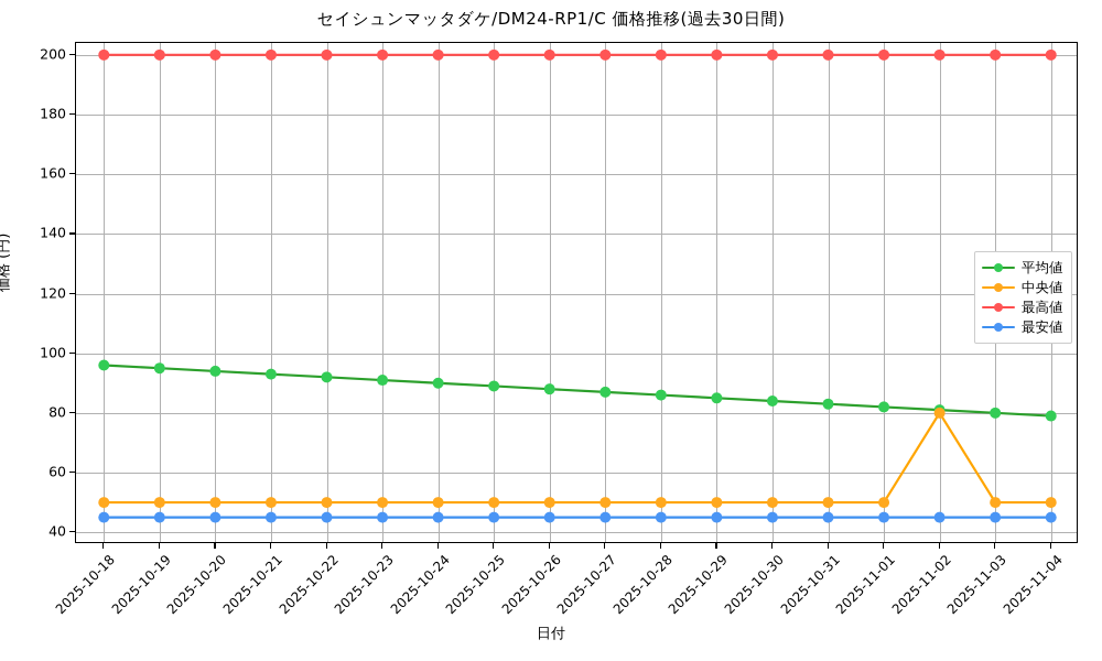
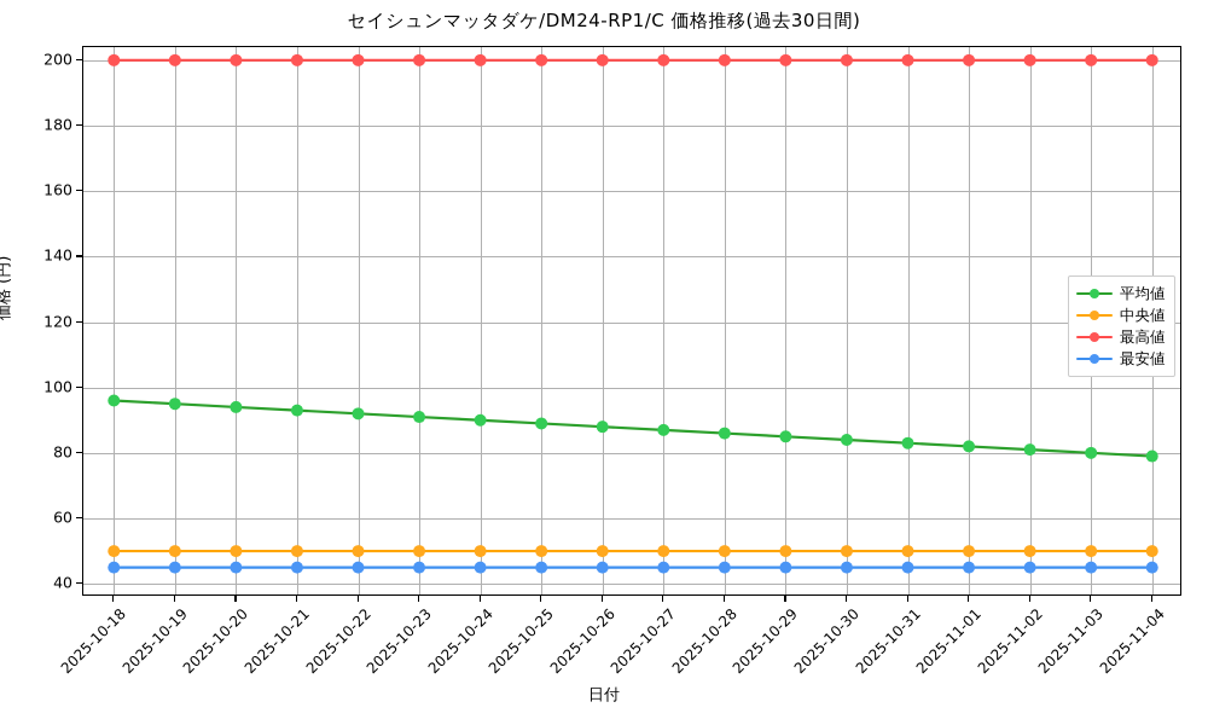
中央値/2025-11-02: 80 -> 50
